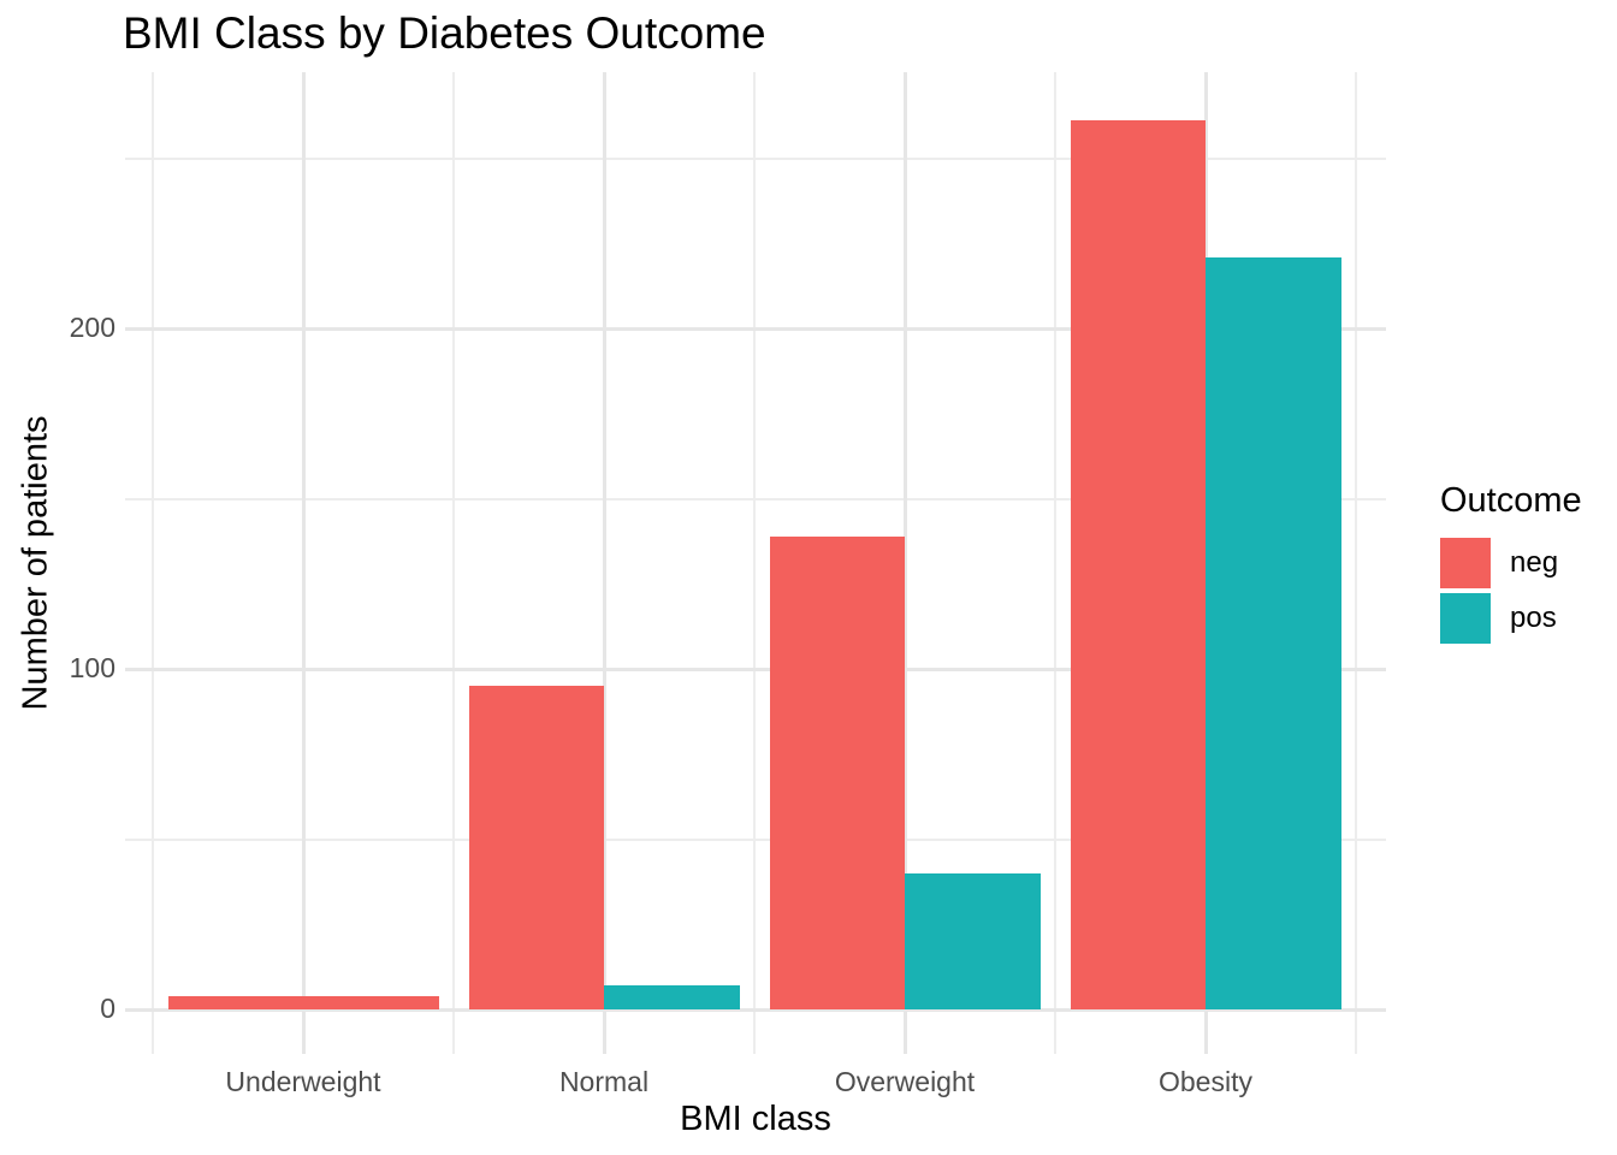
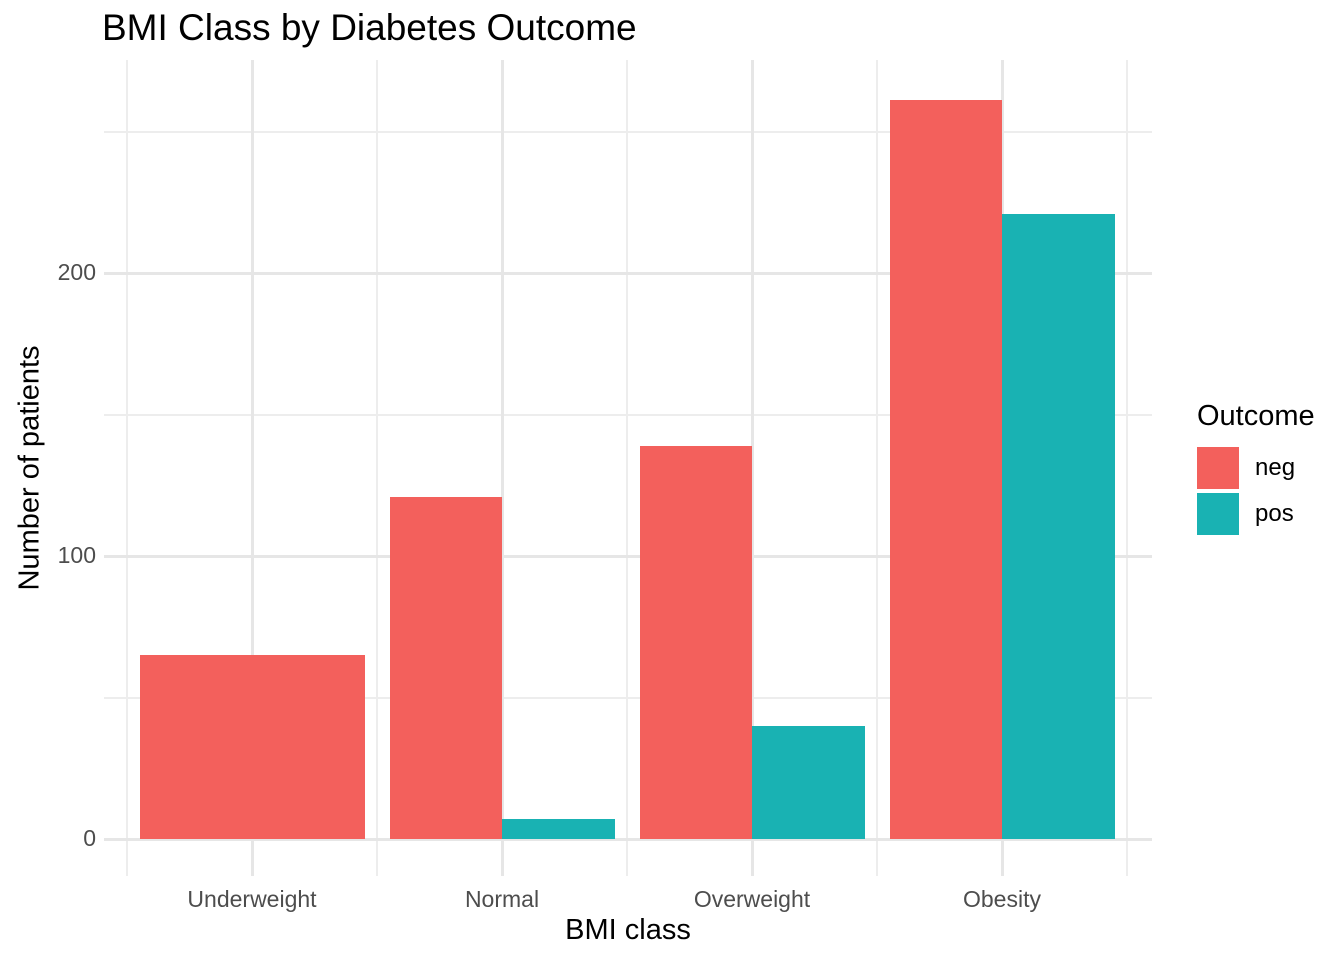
neg/Underweight: 4 -> 65
neg/Normal: 95 -> 121
